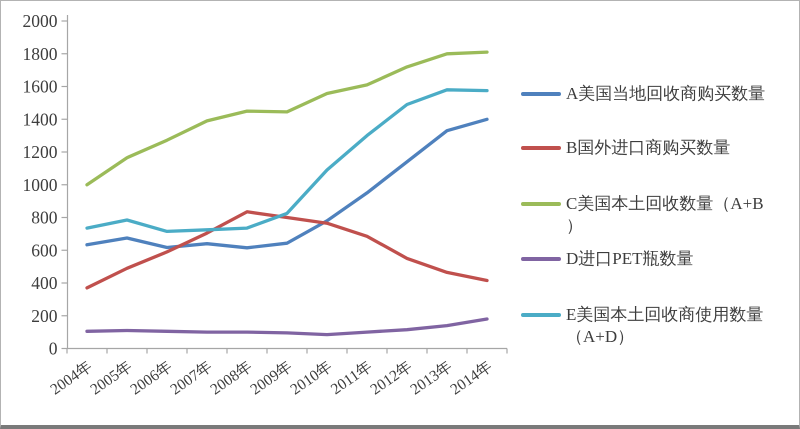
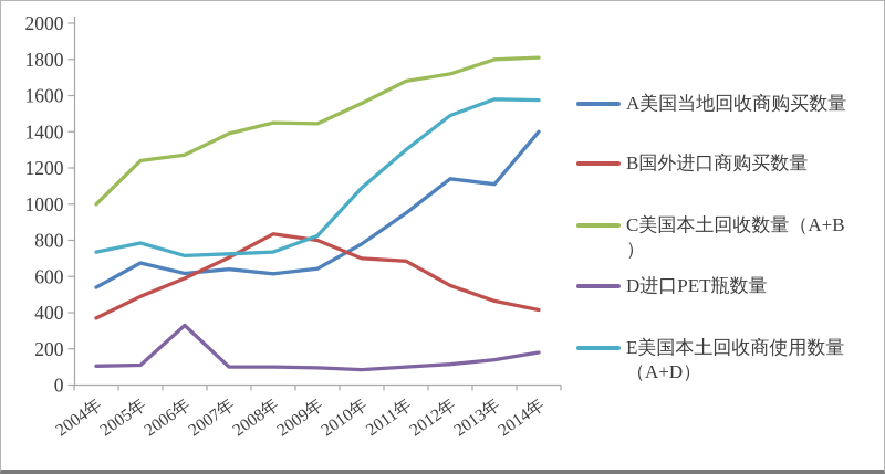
A美国当地回收商购买数量/2004年: 630 -> 540
C美国本土回收数量（A+B）/2005年: 1160 -> 1240
D进口PET瓶数量/2006年: 100 -> 330
B国外进口商购买数量/2010年: 760 -> 700
C美国本土回收数量（A+B）/2011年: 1610 -> 1680
A美国当地回收商购买数量/2013年: 1330 -> 1110
